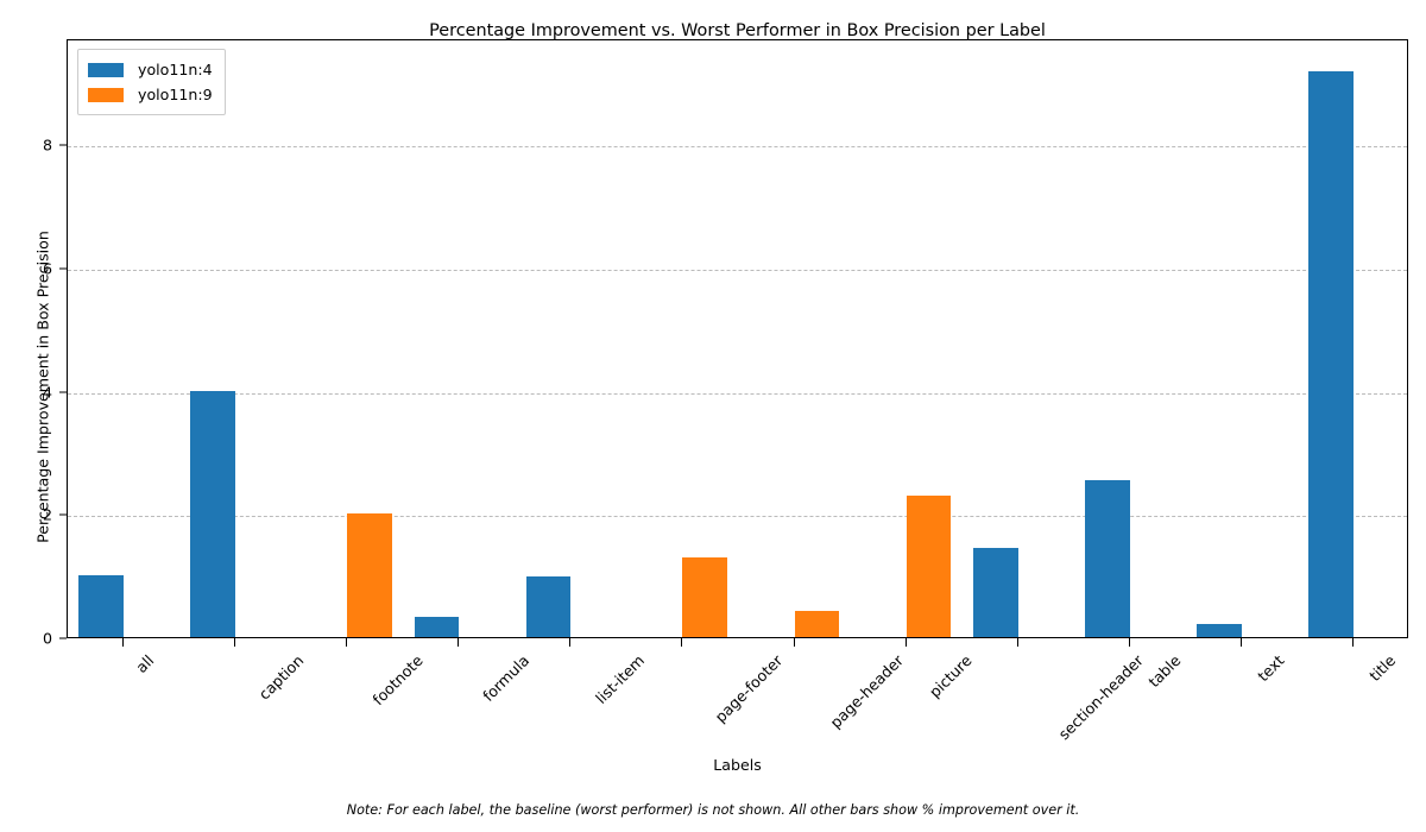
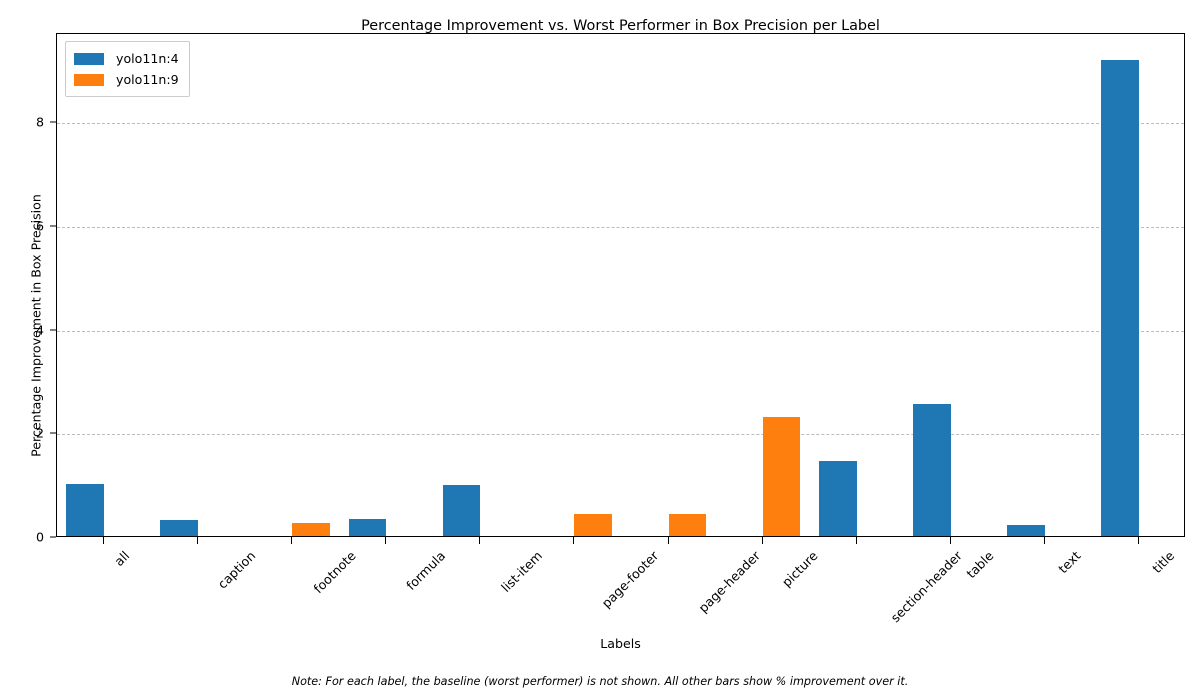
yolo11n:4/caption: 4.0 -> 0.3
yolo11n:9/footnote: 2.0 -> 0.2
yolo11n:9/page-footer: 1.3 -> 0.4
